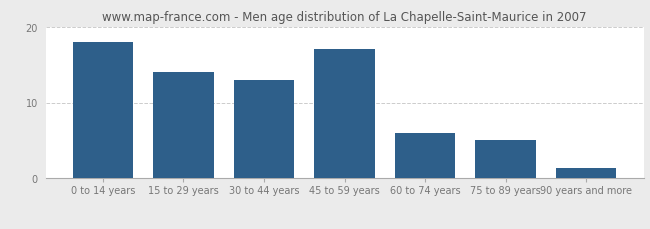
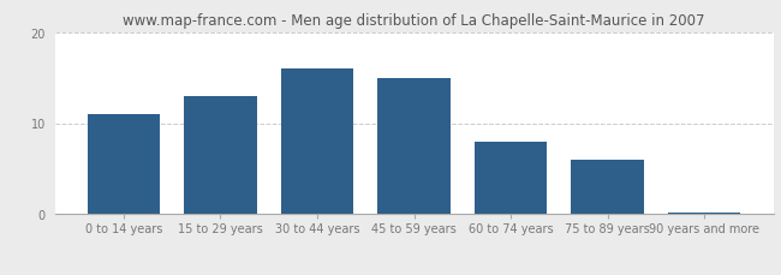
0 to 14 years: 18.0 -> 11.0
15 to 29 years: 14.0 -> 13.0
30 to 44 years: 13.0 -> 16.0
45 to 59 years: 17.0 -> 15.0
60 to 74 years: 6.0 -> 8.0
75 to 89 years: 5.0 -> 6.0
90 years and more: 1.4 -> 0.2
